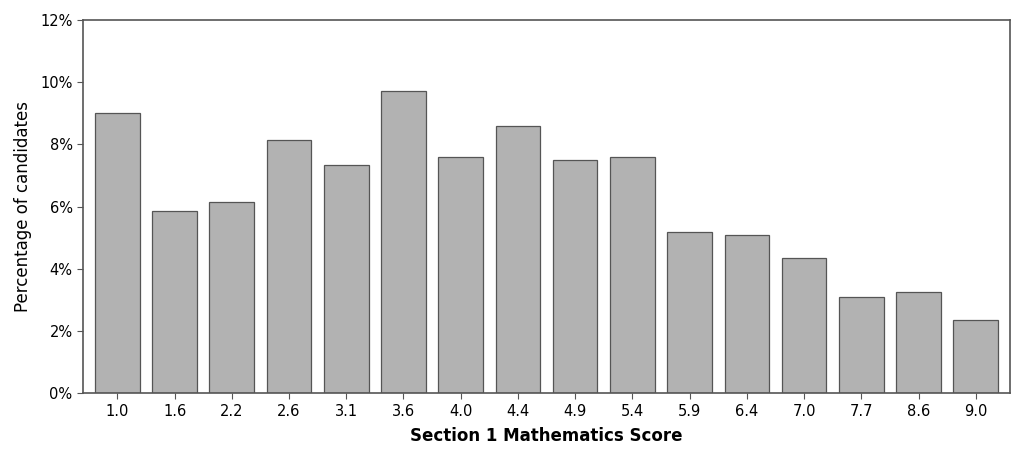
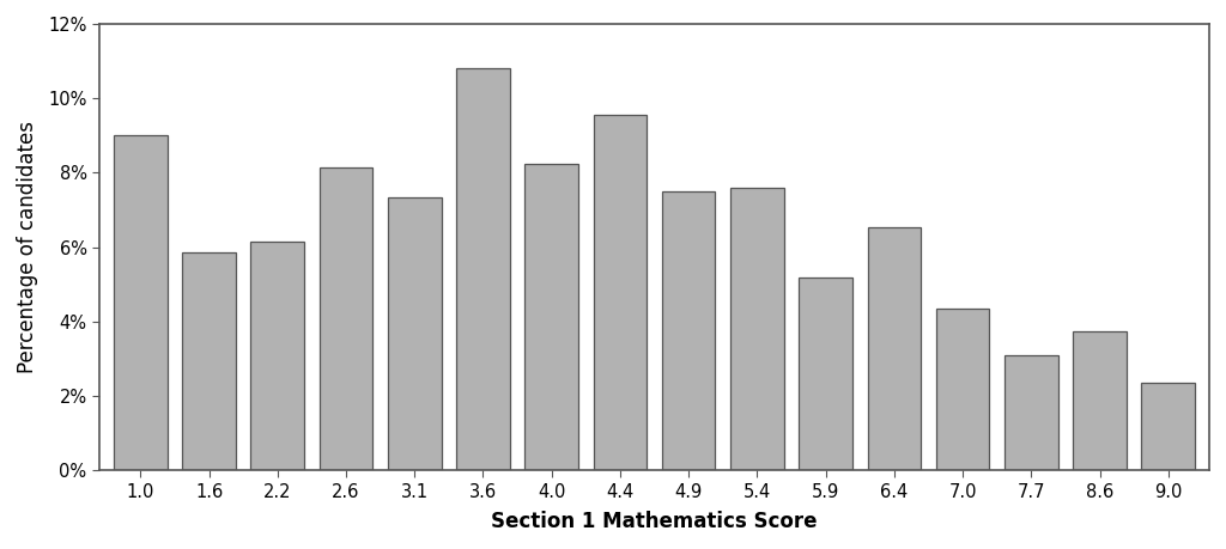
3.6: 9.70% -> 10.80%
4.0: 7.60% -> 8.25%
4.4: 8.60% -> 9.55%
6.4: 5.10% -> 6.55%
8.6: 3.25% -> 3.75%
